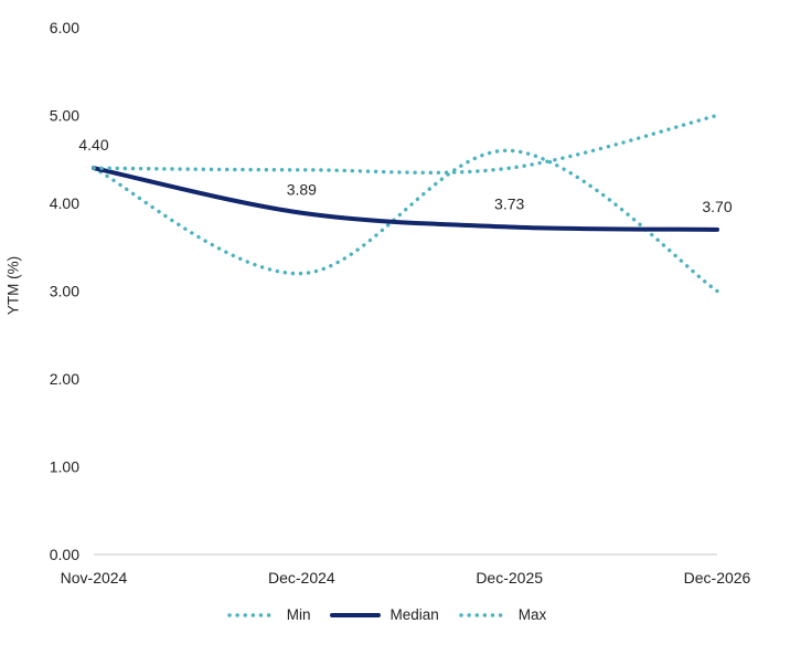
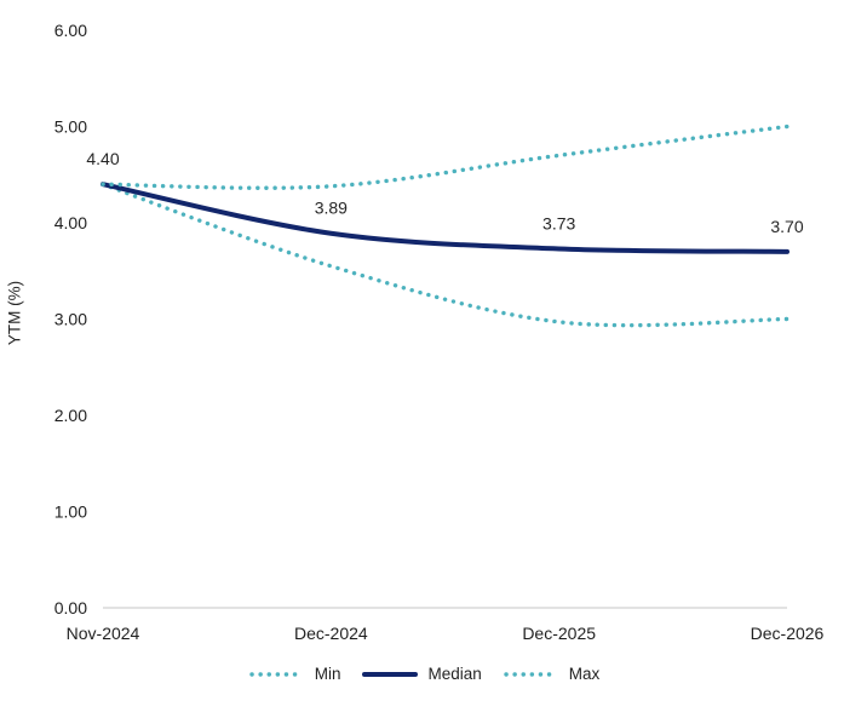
Min/Dec-2024: 3.2 -> 3.5
Min/Dec-2025: 4.6 -> 3.0
Max/Dec-2025: 4.4 -> 4.7
